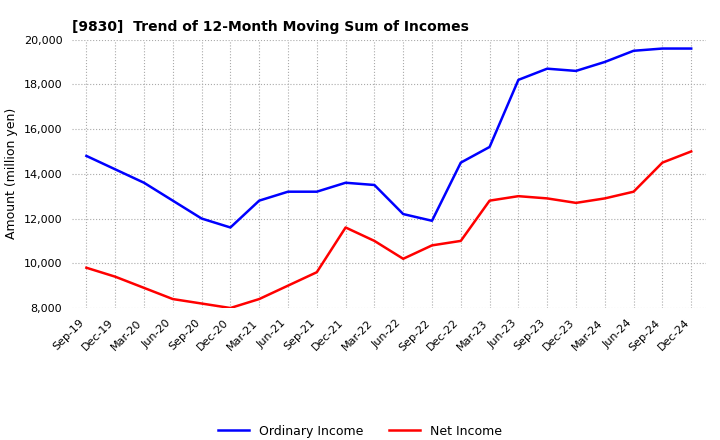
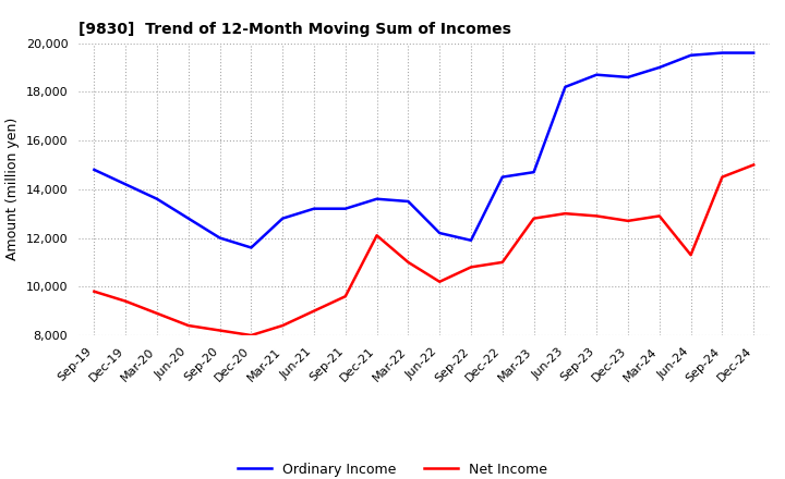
Net Income/Dec-21: 11,600 -> 12,100
Ordinary Income/Mar-23: 15,200 -> 14,700
Net Income/Jun-24: 13,200 -> 11,300
